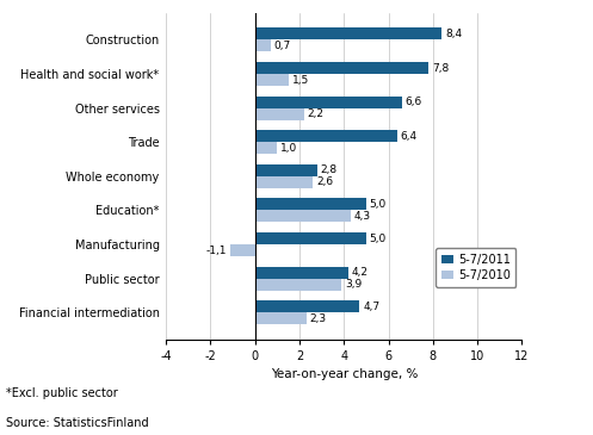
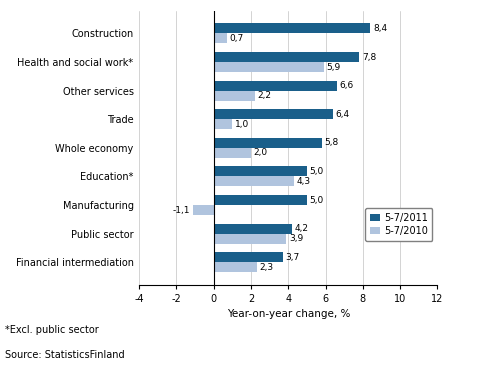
5-7/2010/Health and social work*: 1,5 -> 5,9
5-7/2011/Whole economy: 2,8 -> 5,8
5-7/2010/Whole economy: 2,6 -> 2,0
5-7/2011/Financial intermediation: 4,7 -> 3,7
